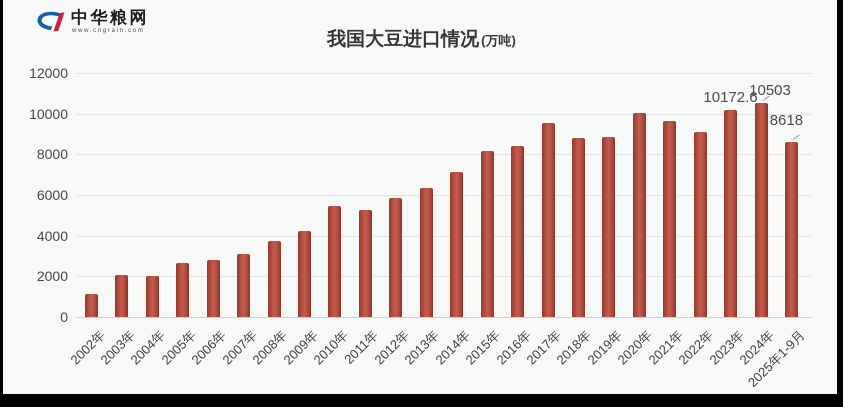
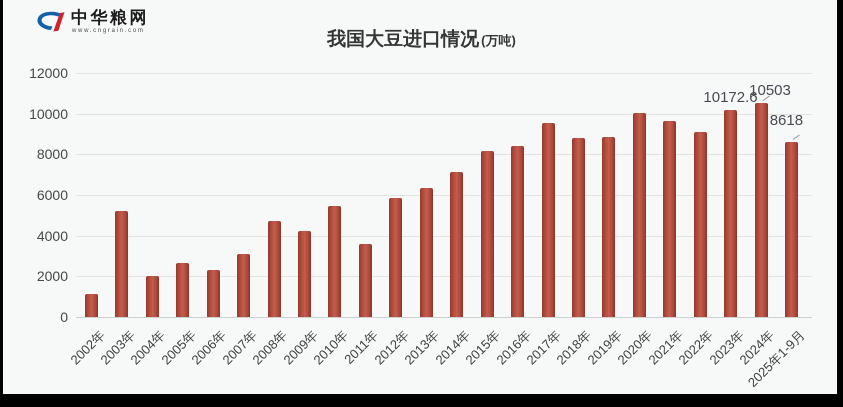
2003年: 2100 -> 5200
2006年: 2800 -> 2300
2008年: 3700 -> 4700
2011年: 5300 -> 3600
